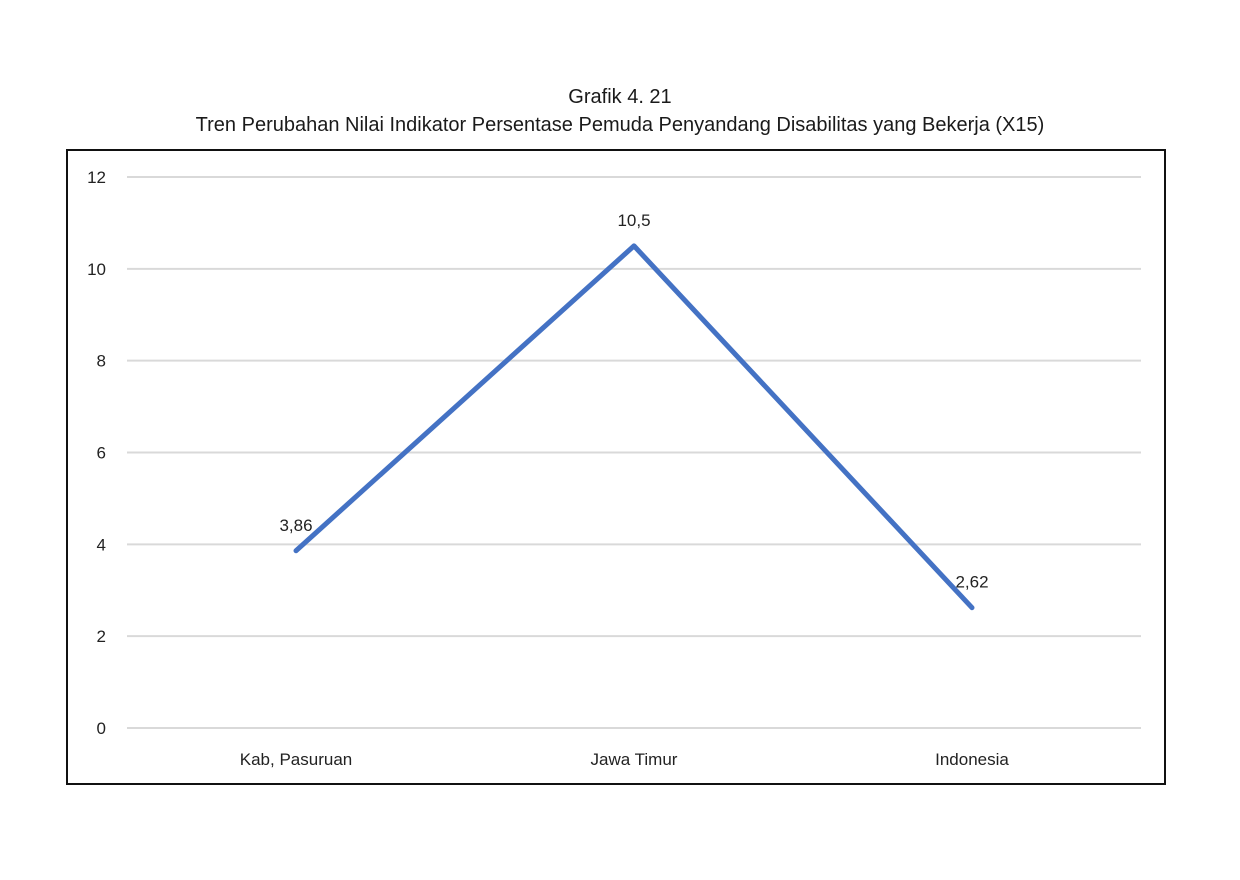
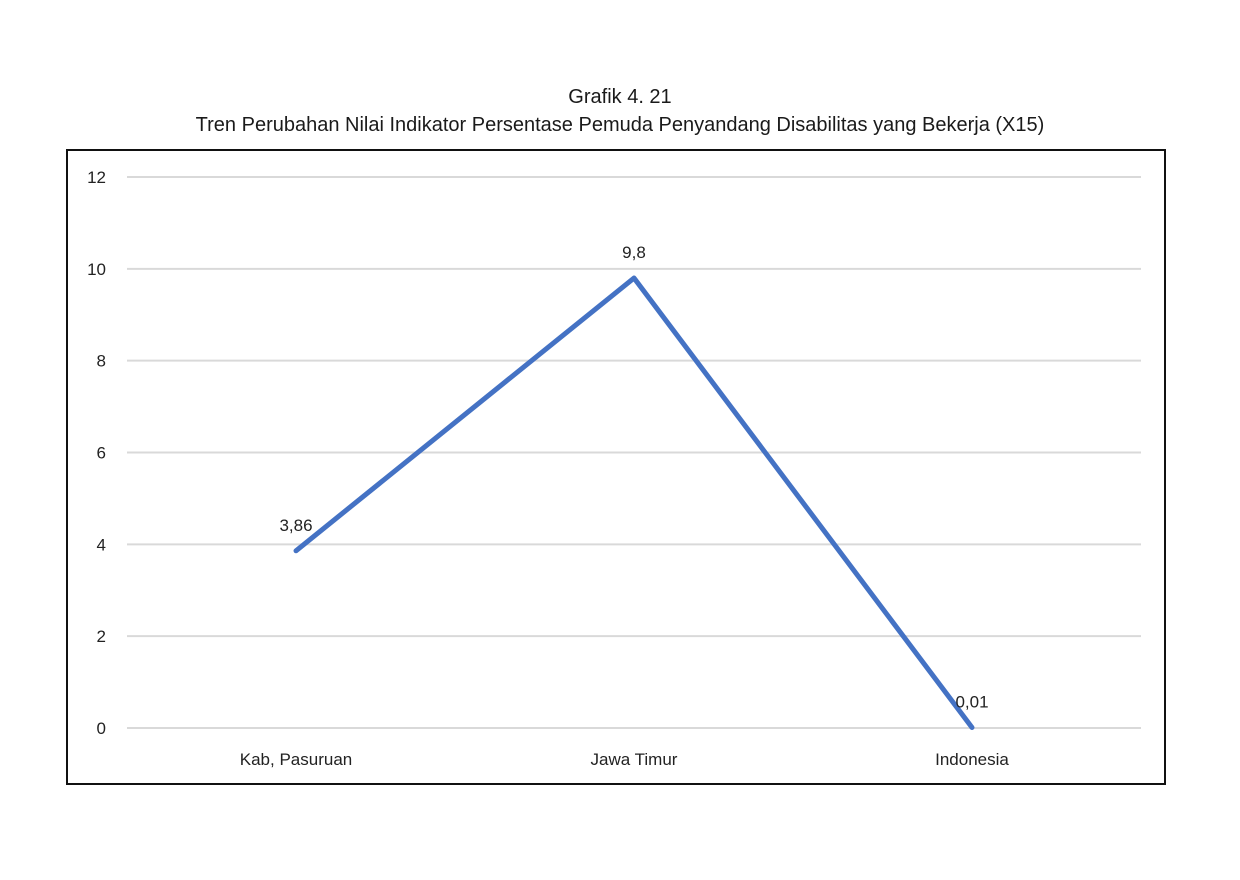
Jawa Timur: 10,5 -> 9,8
Indonesia: 2,62 -> 0,01
